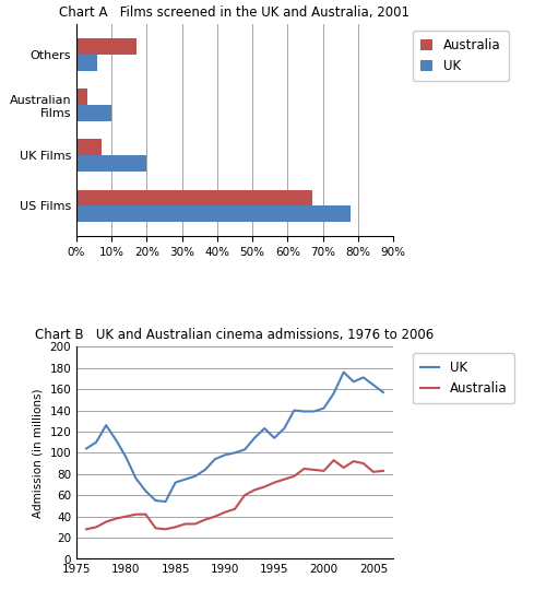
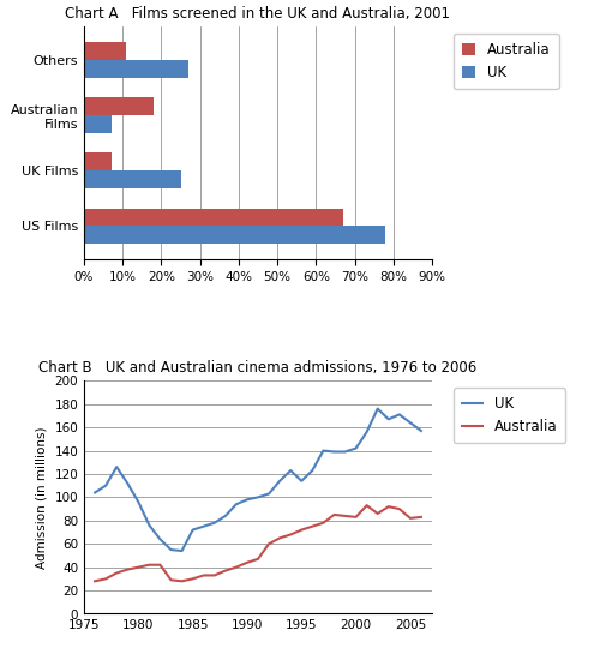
Chart A Films screened in the UK and Australia, 2001/Australia/Others: 17% -> 11%
Chart A Films screened in the UK and Australia, 2001/UK/Others: 6% -> 27%
Chart A Films screened in the UK and Australia, 2001/Australia/Australian Films: 3% -> 18%
Chart A Films screened in the UK and Australia, 2001/UK/Australian Films: 10% -> 7%
Chart A Films screened in the UK and Australia, 2001/UK/UK Films: 20% -> 25%
